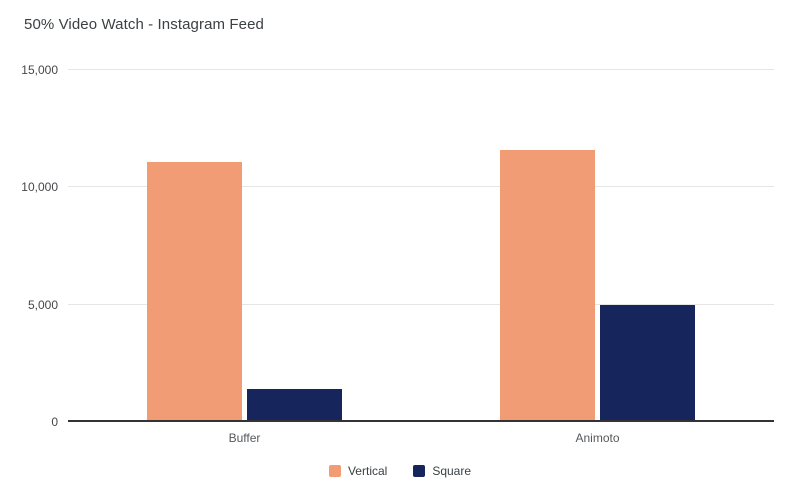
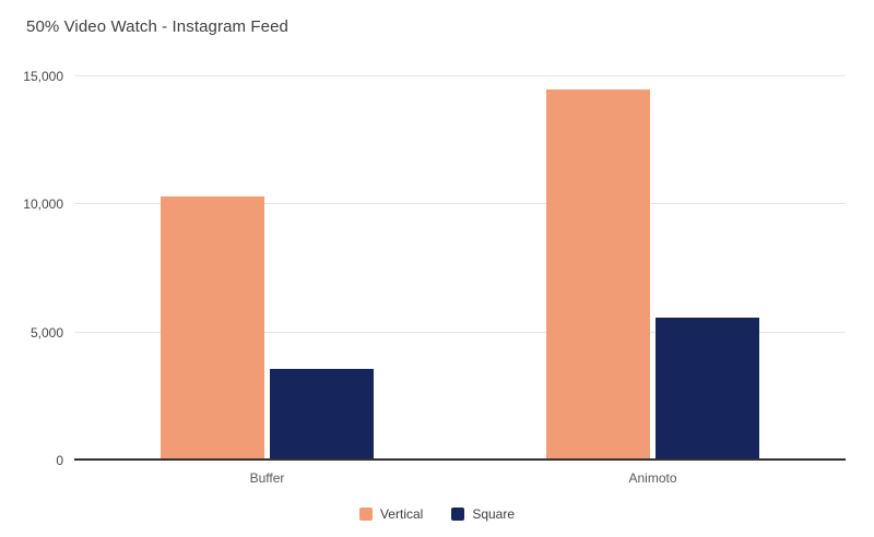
Vertical/Buffer: 11100 -> 10300
Square/Buffer: 1400 -> 3600
Vertical/Animoto: 11600 -> 14500
Square/Animoto: 5000 -> 5600
